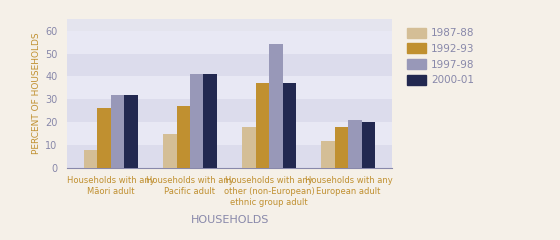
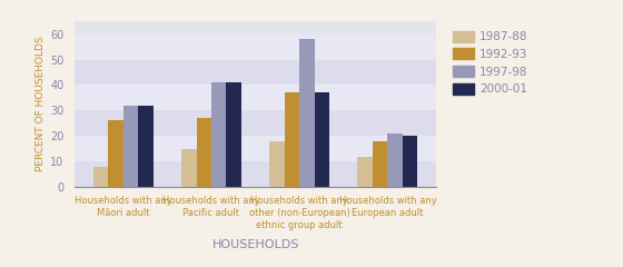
1997-98/Households with any other (non-European) ethnic group adult: 54 -> 58
